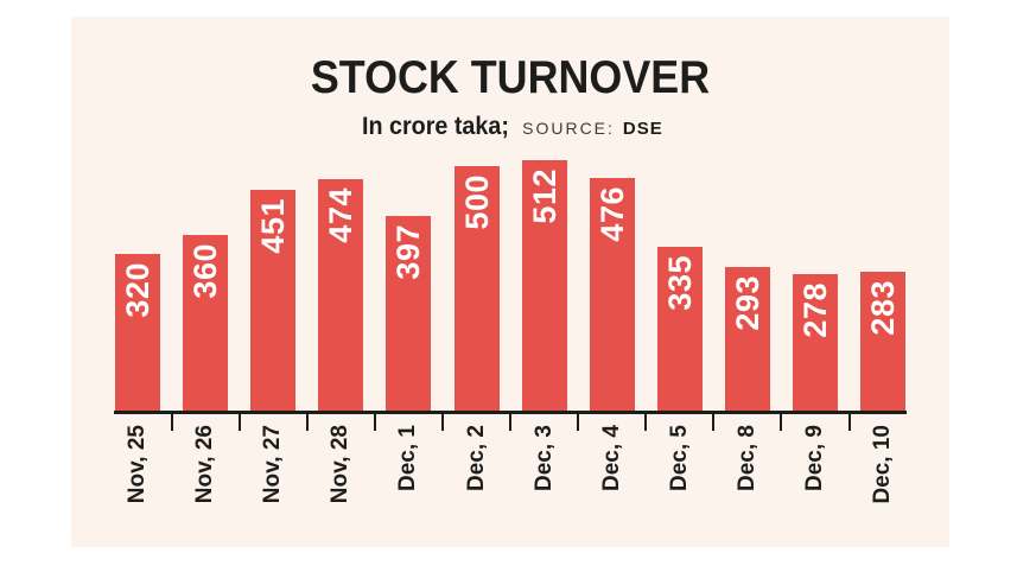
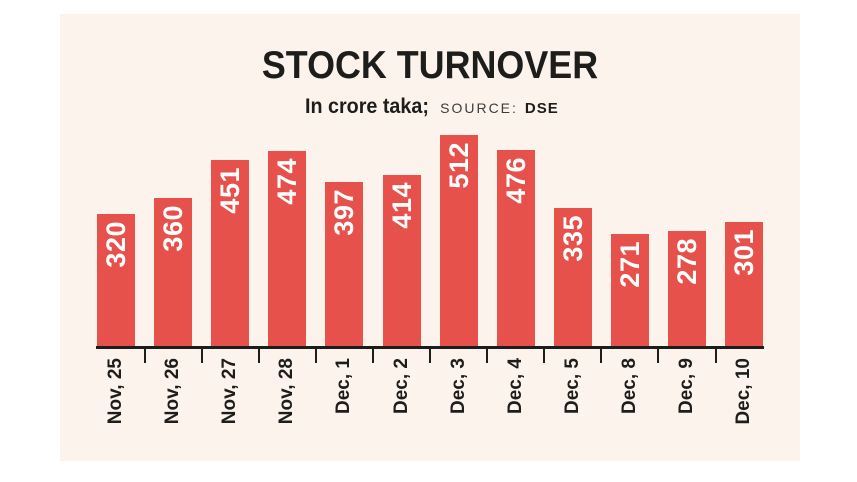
Dec, 2: 500 -> 414
Dec, 8: 293 -> 271
Dec, 10: 283 -> 301
